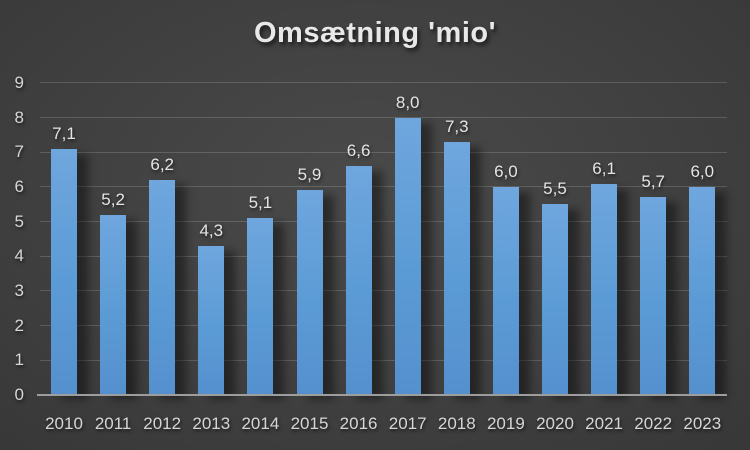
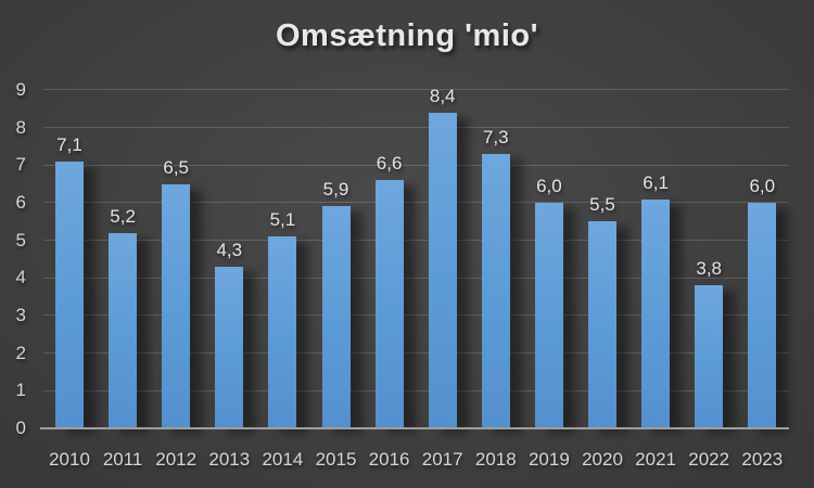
2012: 6,2 -> 6,5
2017: 8,0 -> 8,4
2022: 5,7 -> 3,8
